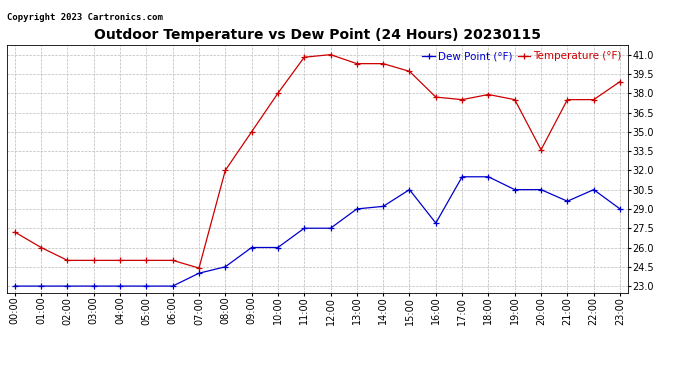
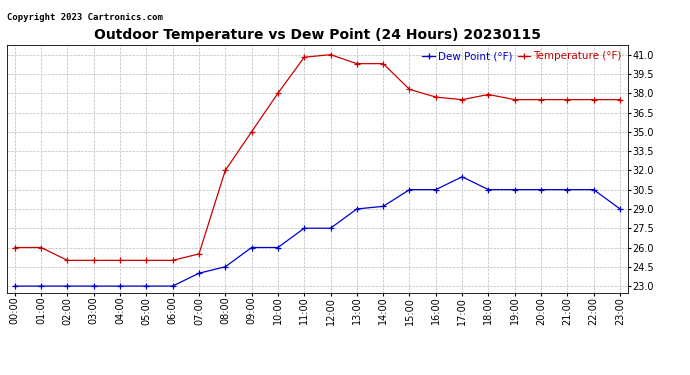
Temperature (°F)/00:00: 27.2 -> 26.0
Temperature (°F)/07:00: 24.4 -> 25.5
Temperature (°F)/15:00: 39.7 -> 38.3
Dew Point (°F)/16:00: 27.9 -> 30.5
Dew Point (°F)/18:00: 31.5 -> 30.5
Temperature (°F)/20:00: 33.6 -> 37.5
Dew Point (°F)/21:00: 29.6 -> 30.5
Temperature (°F)/23:00: 38.9 -> 37.5
